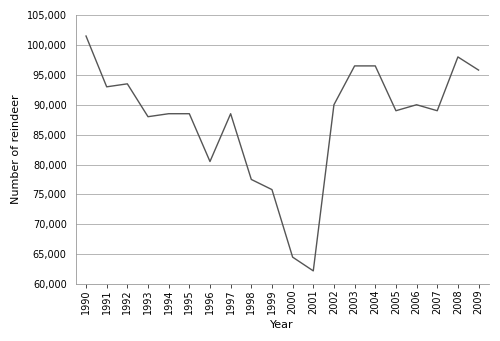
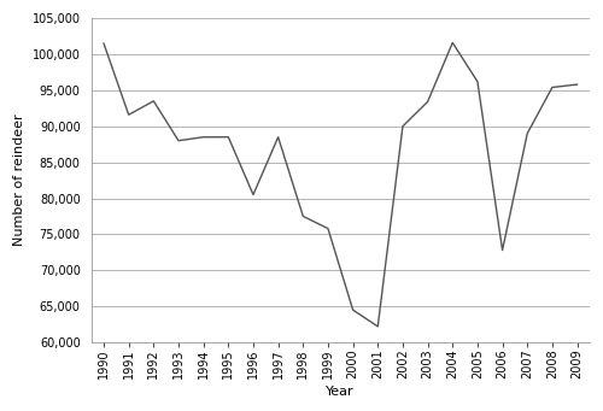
1991: 93,000 -> 91,600
2003: 96,500 -> 93,400
2004: 96,500 -> 101,600
2005: 89,000 -> 96,200
2006: 90,000 -> 72,800
2008: 98,000 -> 95,400
